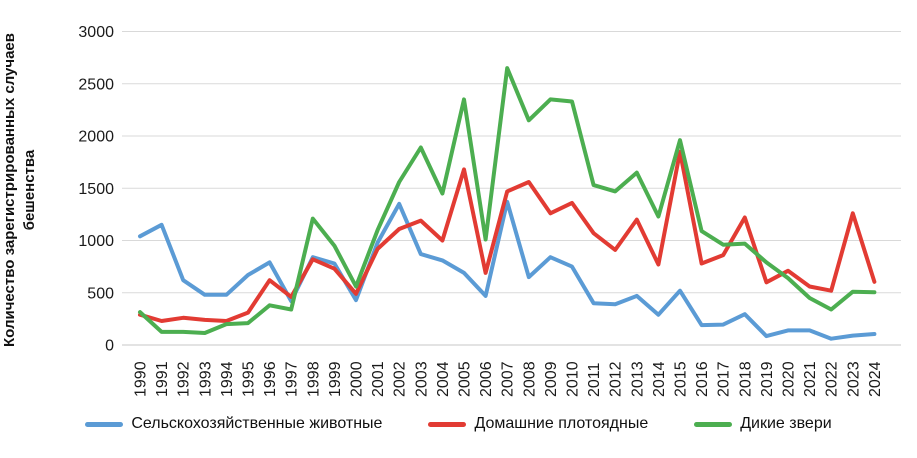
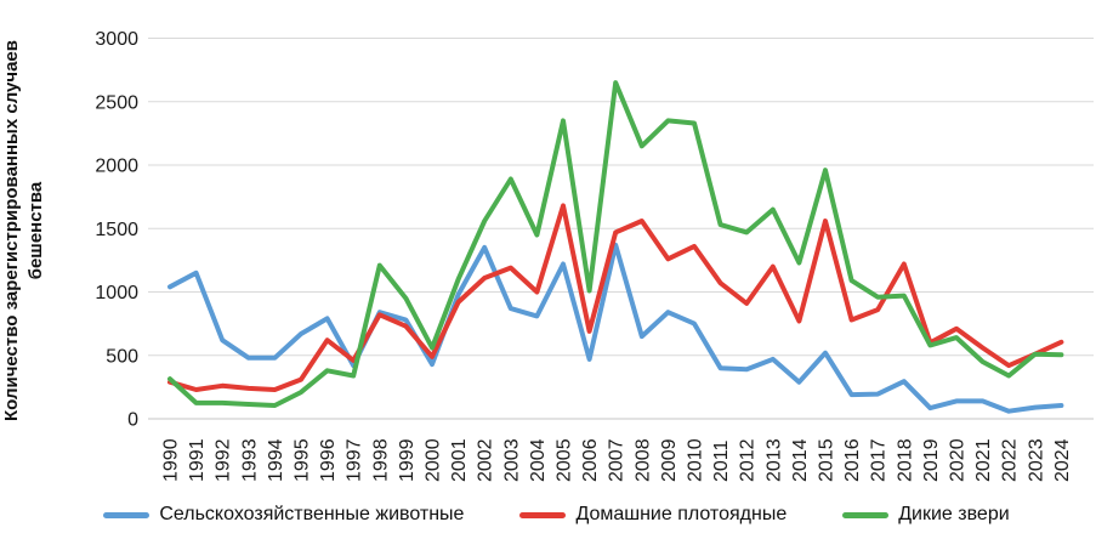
Дикие звери/1994: 200 -> 100
Сельскохозяйственные животные/2005: 690 -> 1220
Домашние плотоядные/2015: 1850 -> 1560
Дикие звери/2019: 790 -> 580
Домашние плотоядные/2022: 520 -> 420
Домашние плотоядные/2023: 1260 -> 510
